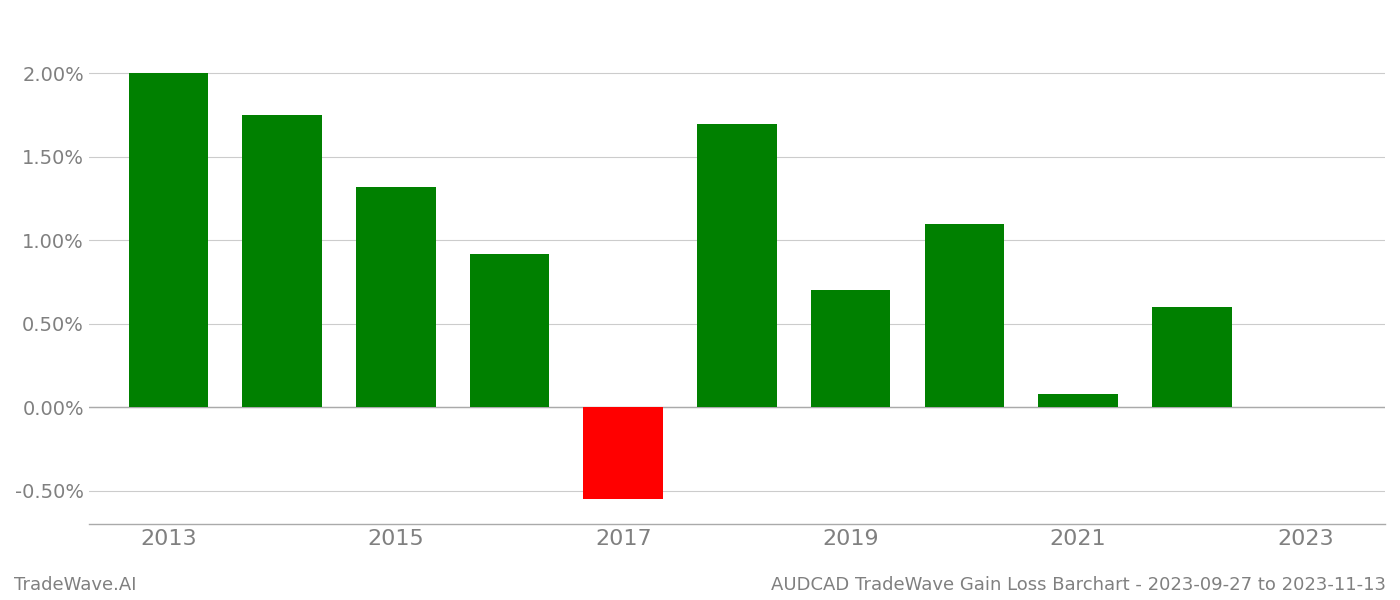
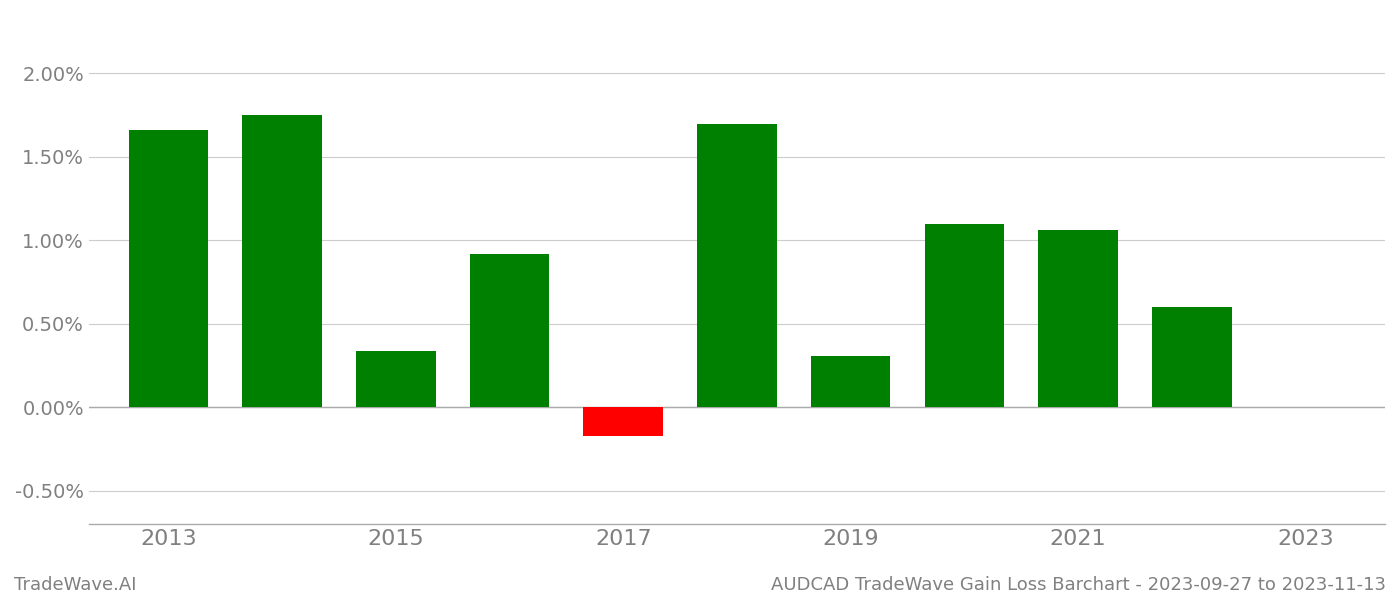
2013: 2.00% -> 1.66%
2015: 1.32% -> 0.34%
2017: -0.55% -> -0.17%
2019: 0.70% -> 0.31%
2021: 0.08% -> 1.06%
